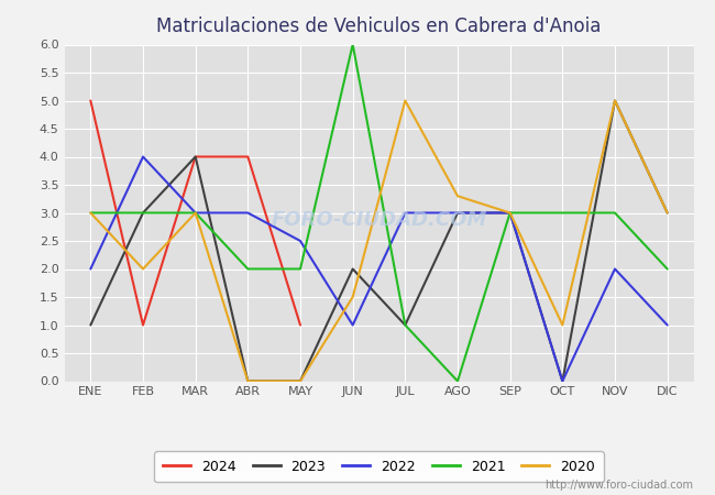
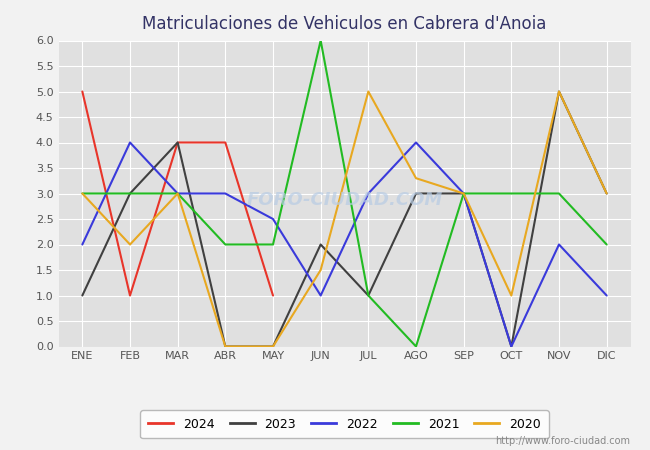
2022/AGO: 3.0 -> 4.0
